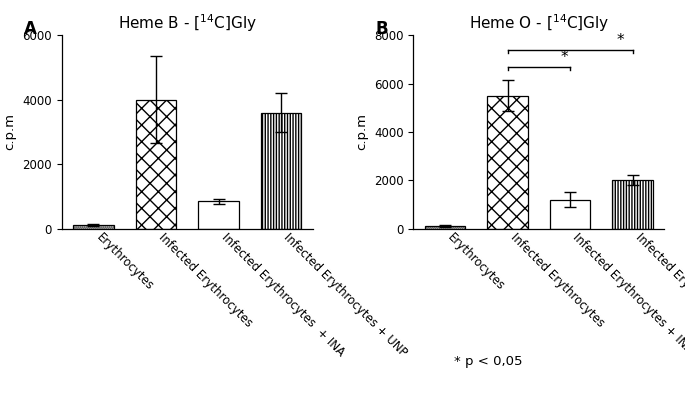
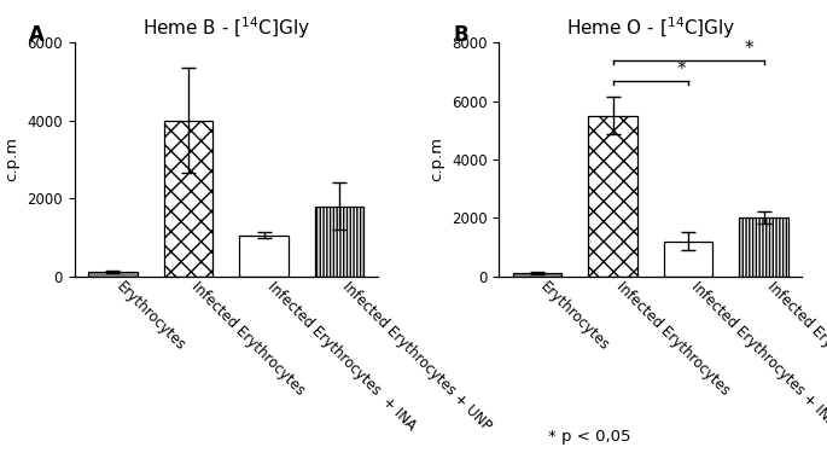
Infected Erythrocytes + INA: 850 -> 1050
Infected Erythrocytes + UNP: 3600 -> 1800
